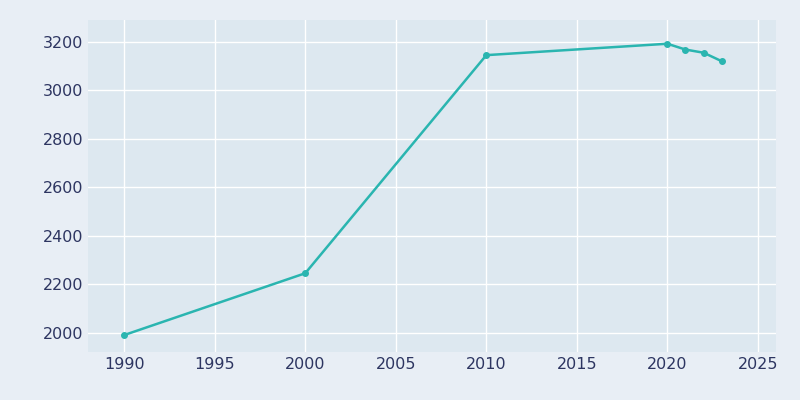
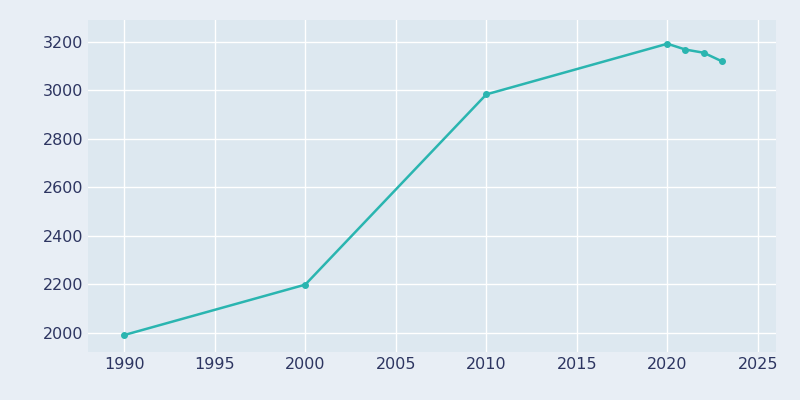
2000: 2245 -> 2198
2010: 3145 -> 2983
